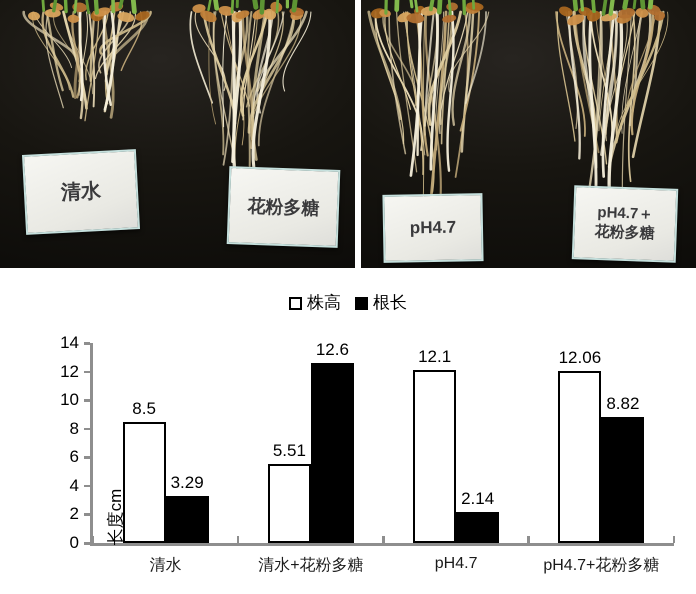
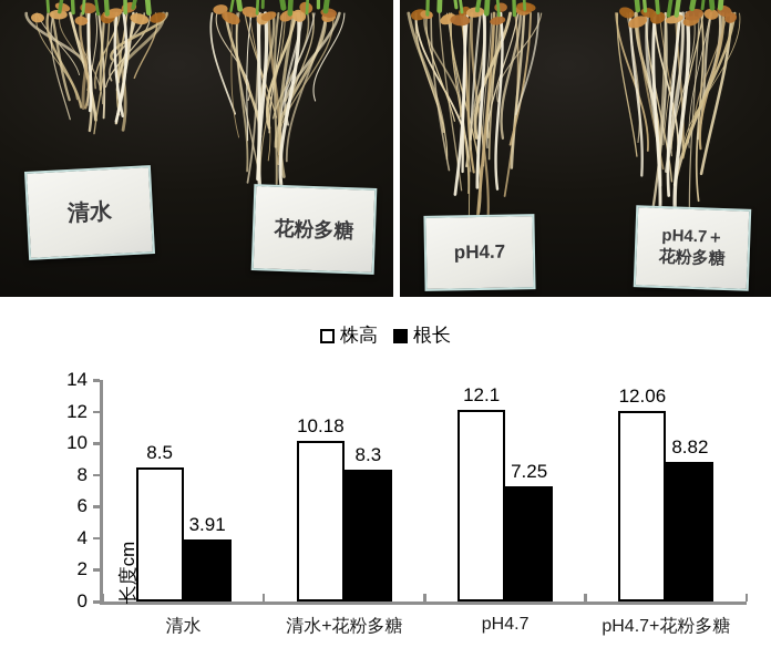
根长/清水: 3.29 -> 3.91
株高/清水+花粉多糖: 5.51 -> 10.18
根长/清水+花粉多糖: 12.6 -> 8.3
根长/pH4.7: 2.14 -> 7.25
